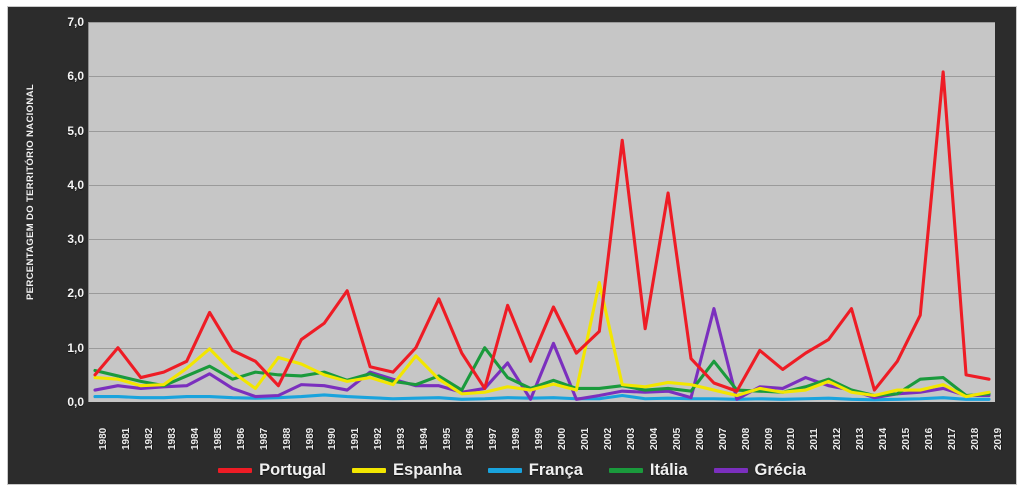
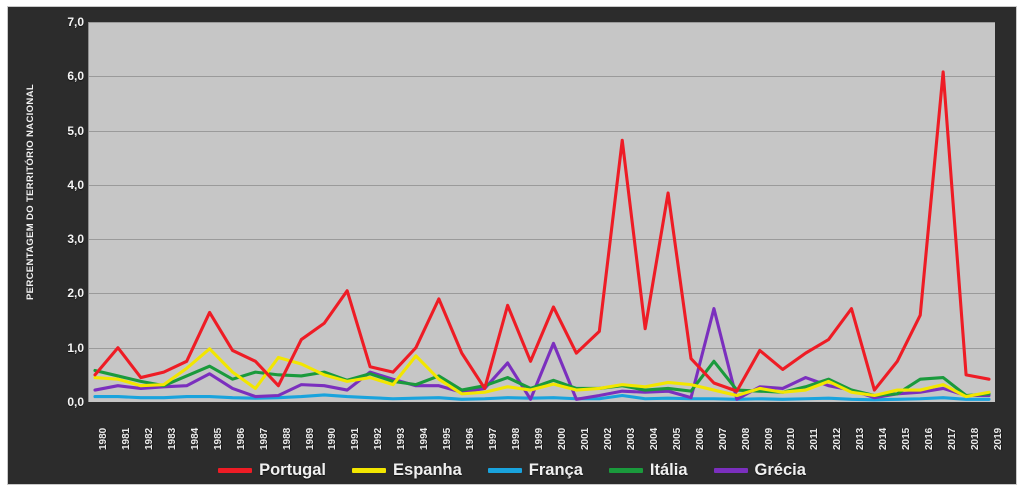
Itália/1997: 1,0 -> 0,3
Espanha/2002: 2,2 -> 0,2
